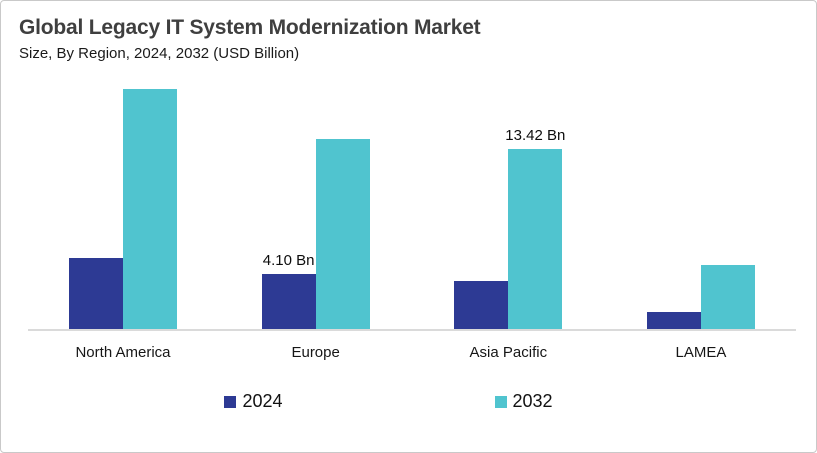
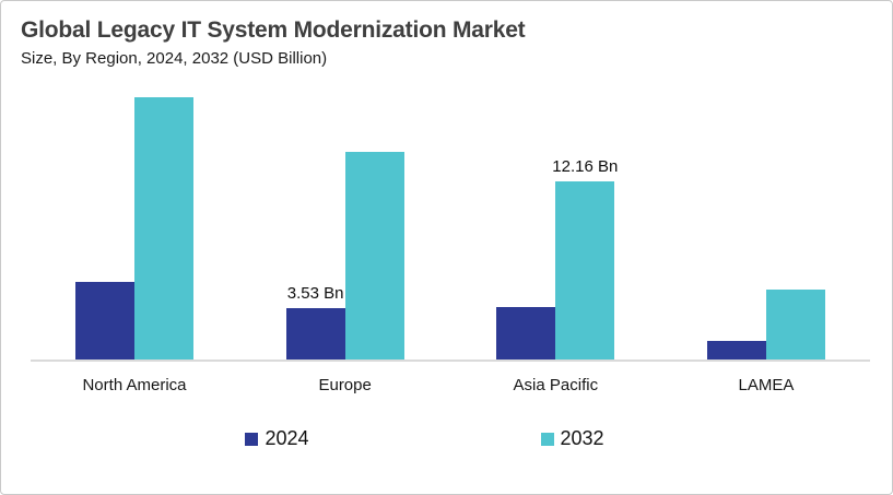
2024/Europe: 4.10 -> 3.53
2032/Asia Pacific: 13.42 -> 12.16
